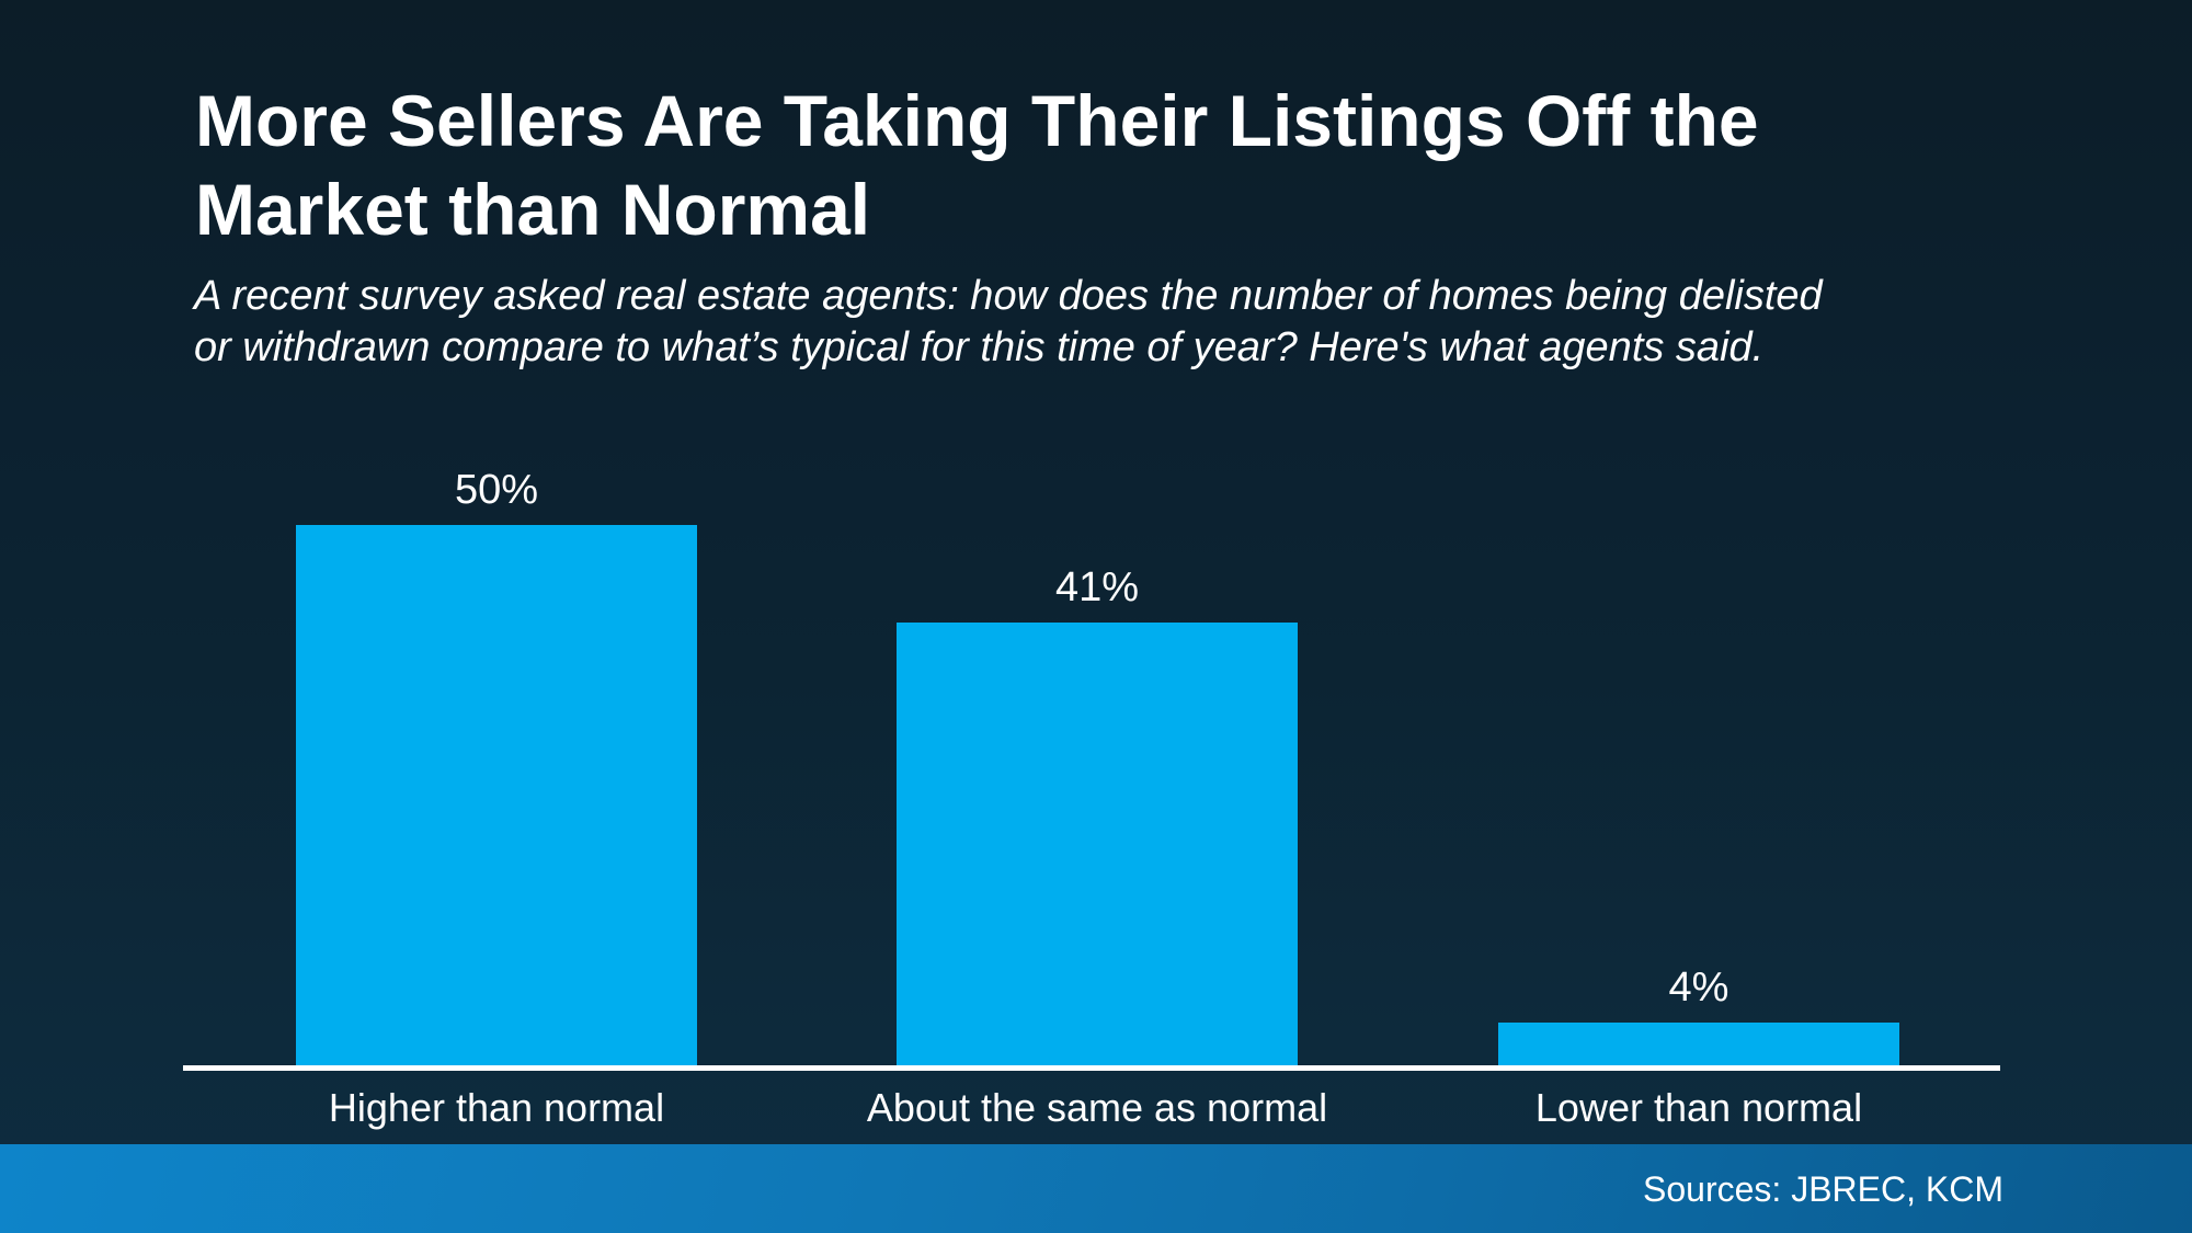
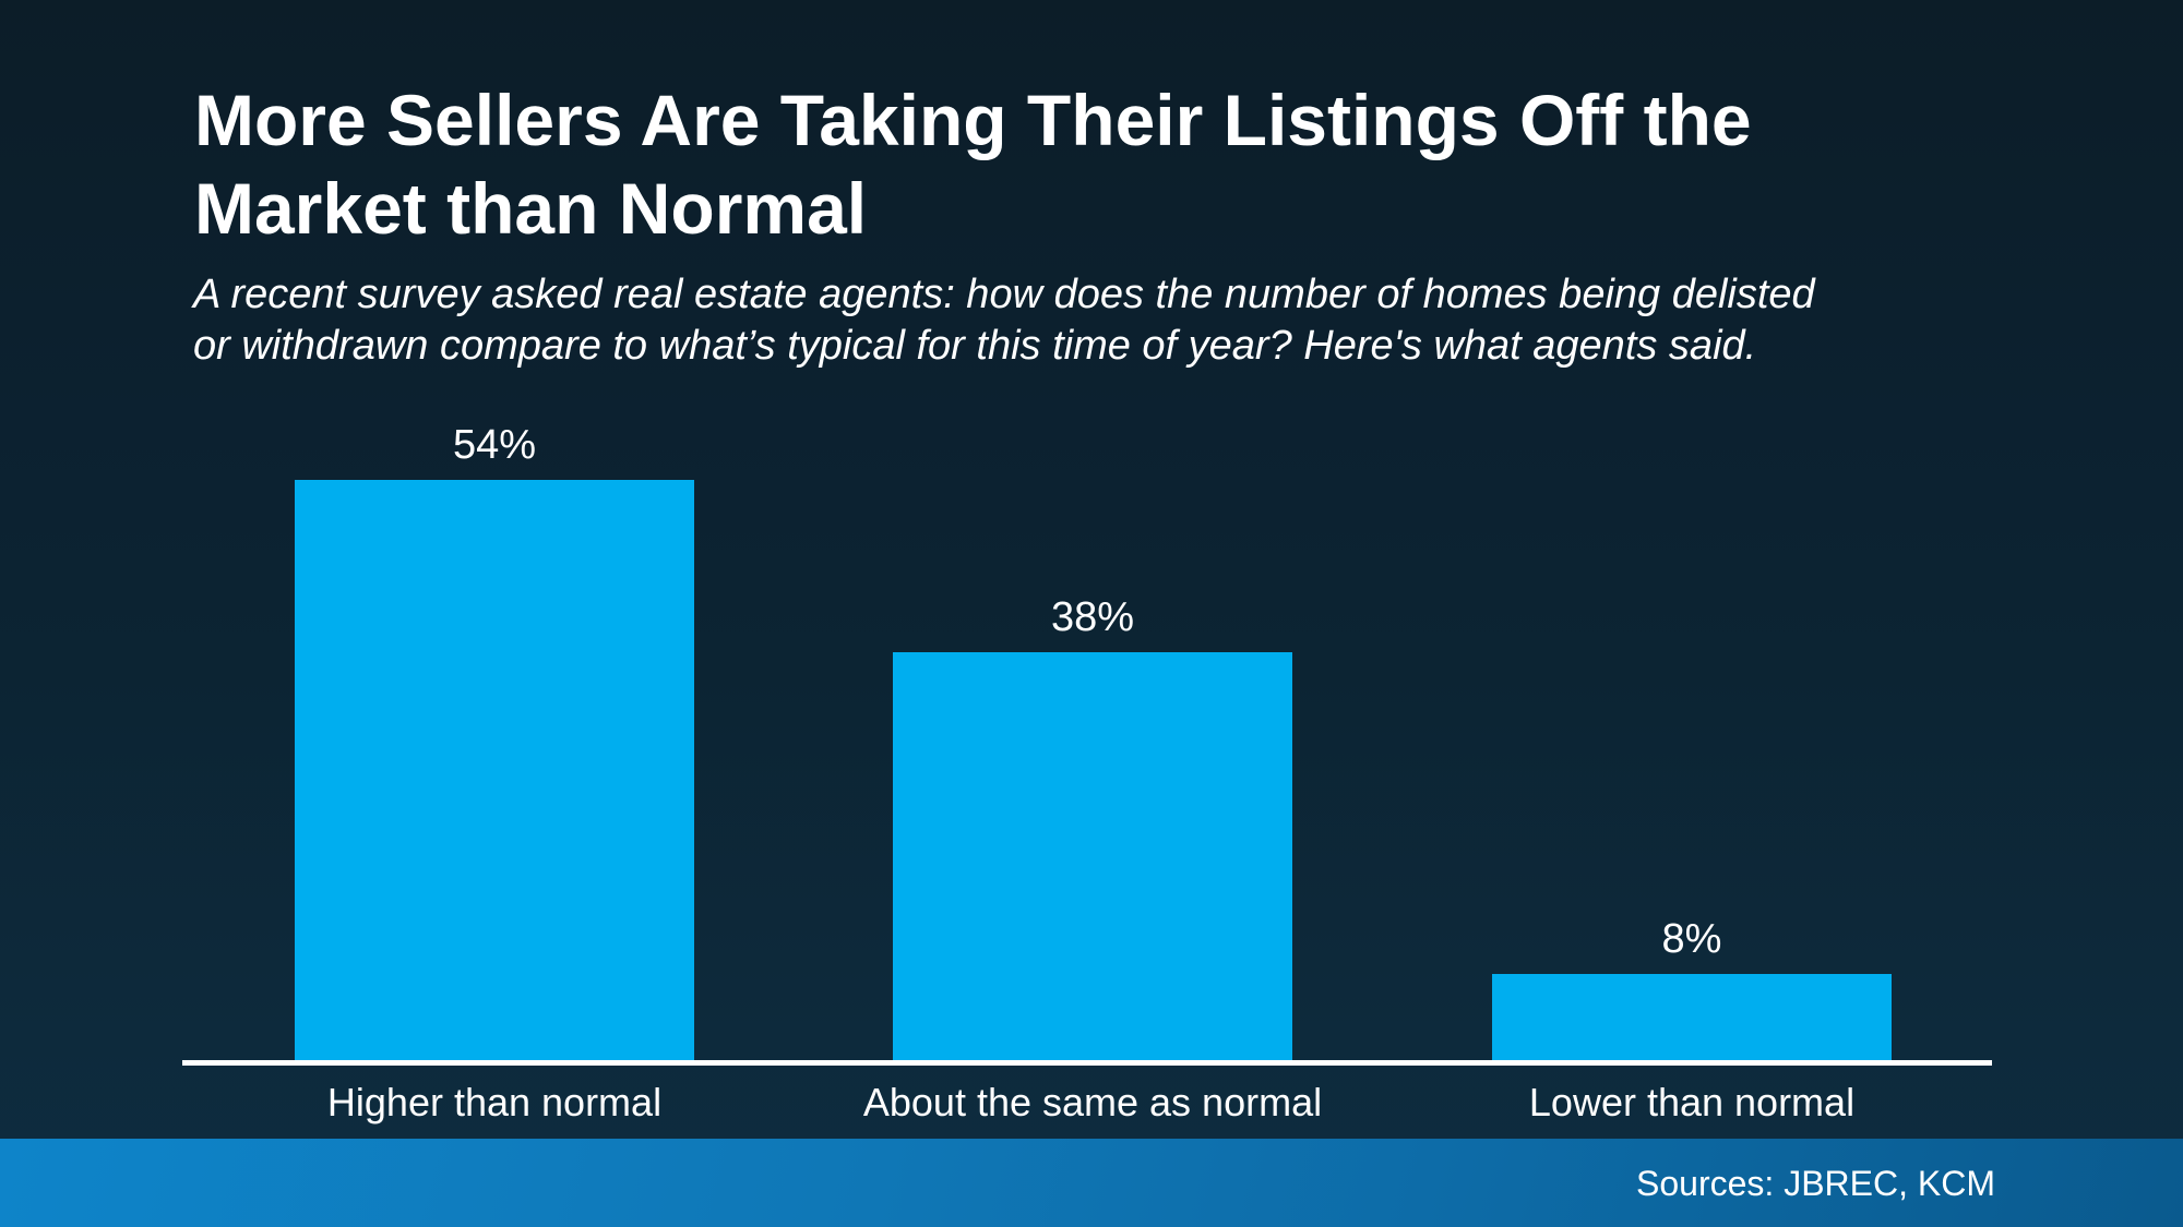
Higher than normal: 50% -> 54%
About the same as normal: 41% -> 38%
Lower than normal: 4% -> 8%
